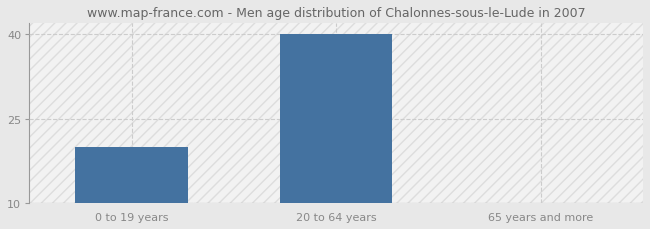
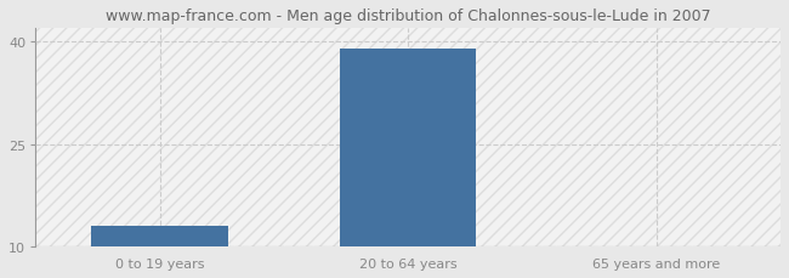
0 to 19 years: 20 -> 13
20 to 64 years: 40 -> 39
